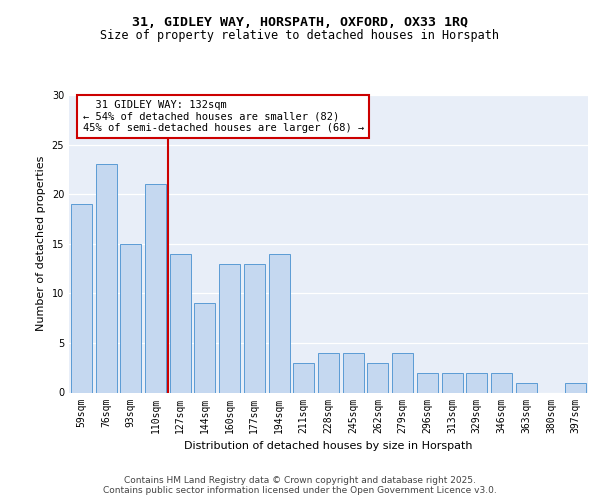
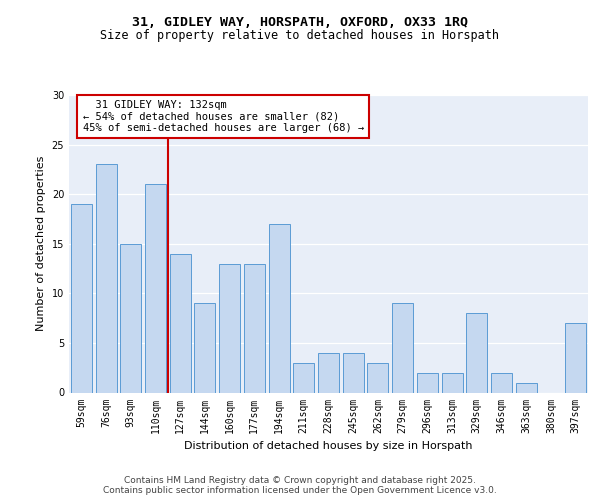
194sqm: 14 -> 17
279sqm: 4 -> 9
329sqm: 2 -> 8
397sqm: 1 -> 7
